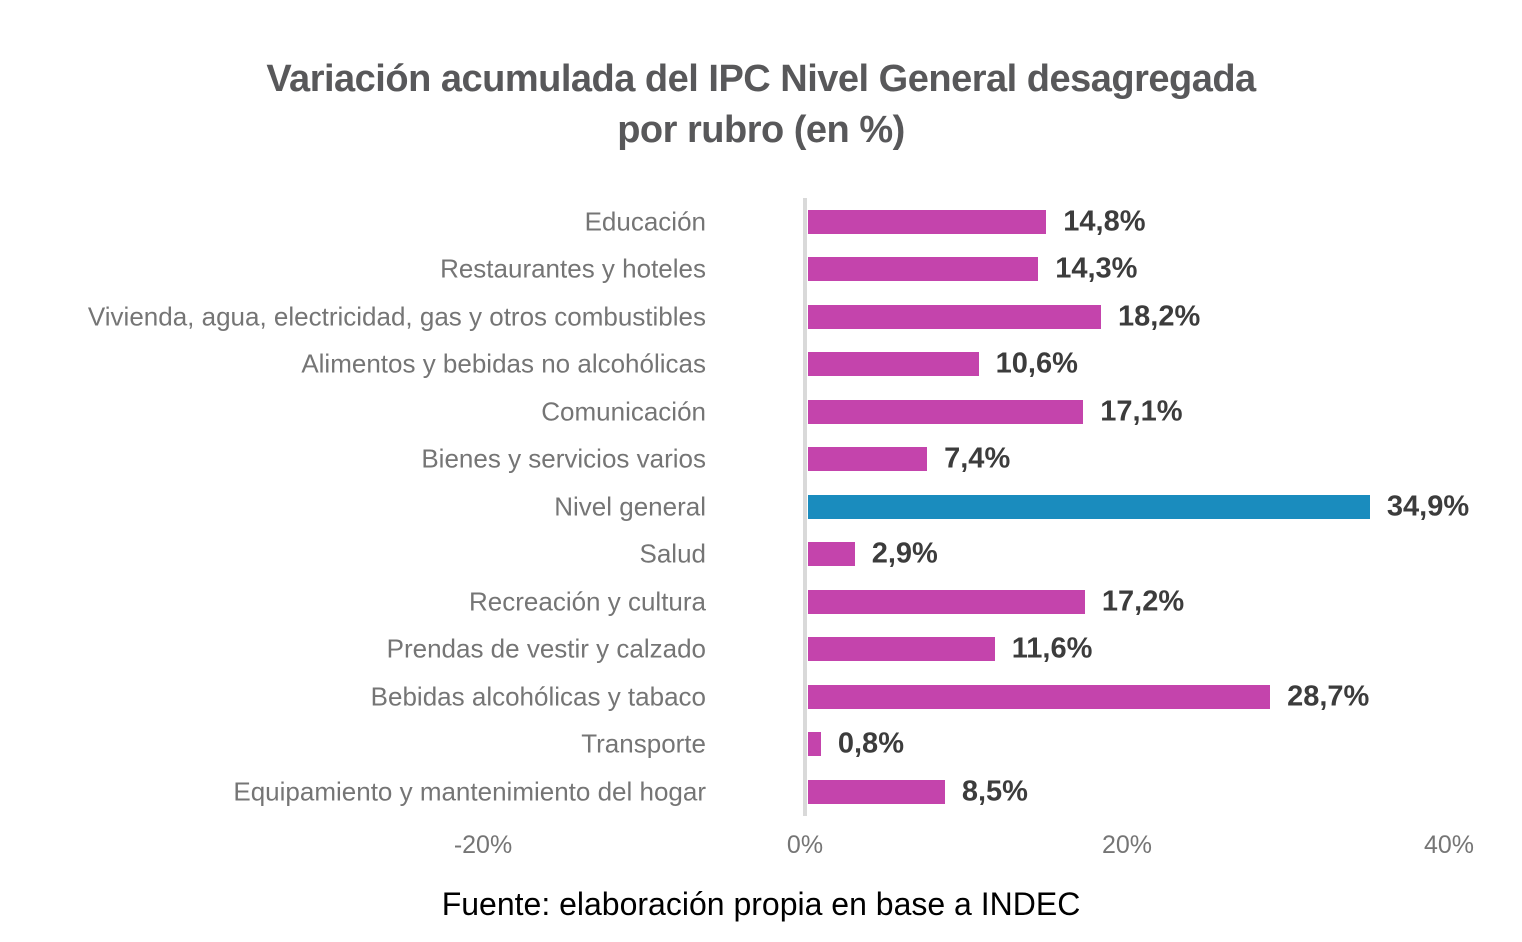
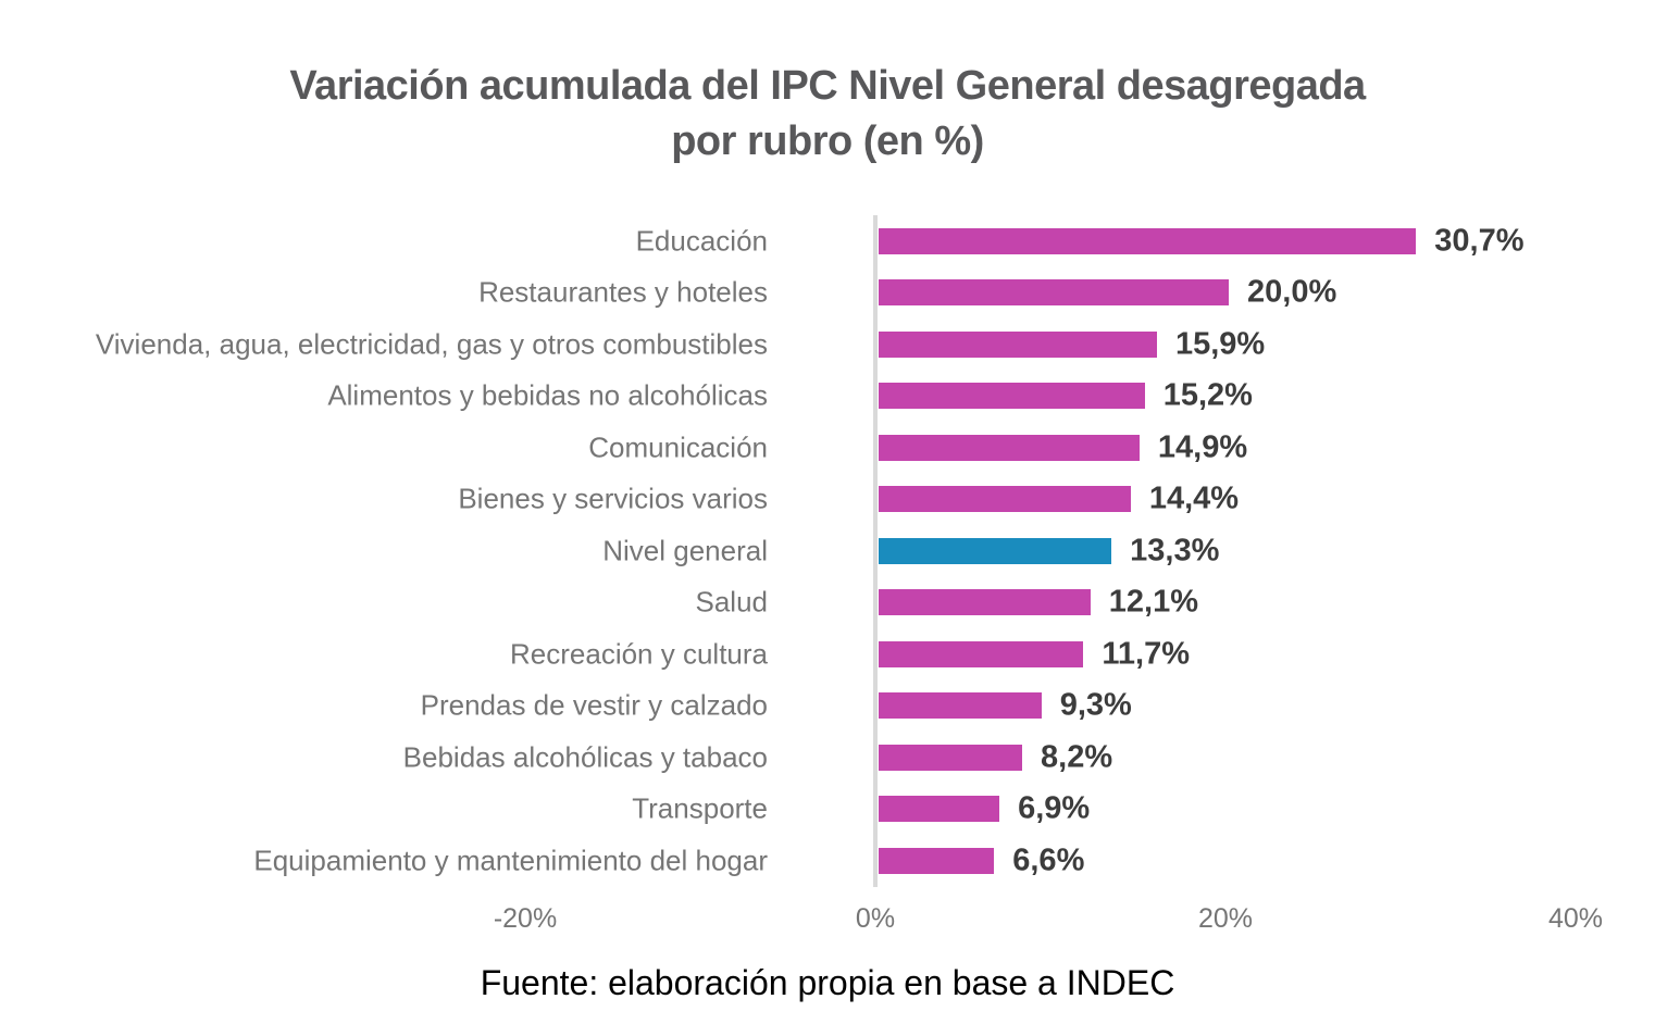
Educación: 14,8% -> 30,7%
Restaurantes y hoteles: 14,3% -> 20,0%
Vivienda, agua, electricidad, gas y otros combustibles: 18,2% -> 15,9%
Alimentos y bebidas no alcohólicas: 10,6% -> 15,2%
Comunicación: 17,1% -> 14,9%
Bienes y servicios varios: 7,4% -> 14,4%
Nivel general: 34,9% -> 13,3%
Salud: 2,9% -> 12,1%
Recreación y cultura: 17,2% -> 11,7%
Prendas de vestir y calzado: 11,6% -> 9,3%
Bebidas alcohólicas y tabaco: 28,7% -> 8,2%
Transporte: 0,8% -> 6,9%
Equipamiento y mantenimiento del hogar: 8,5% -> 6,6%
